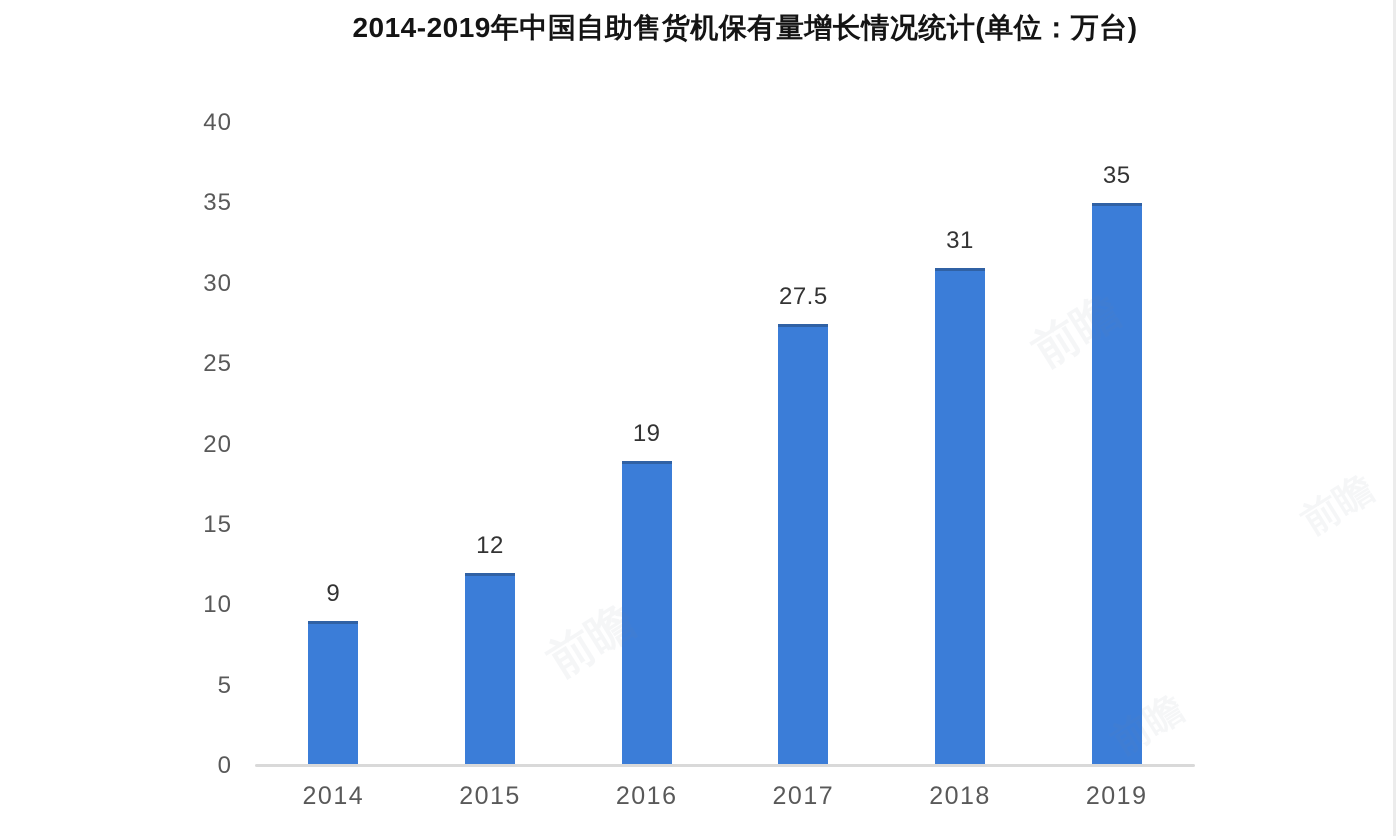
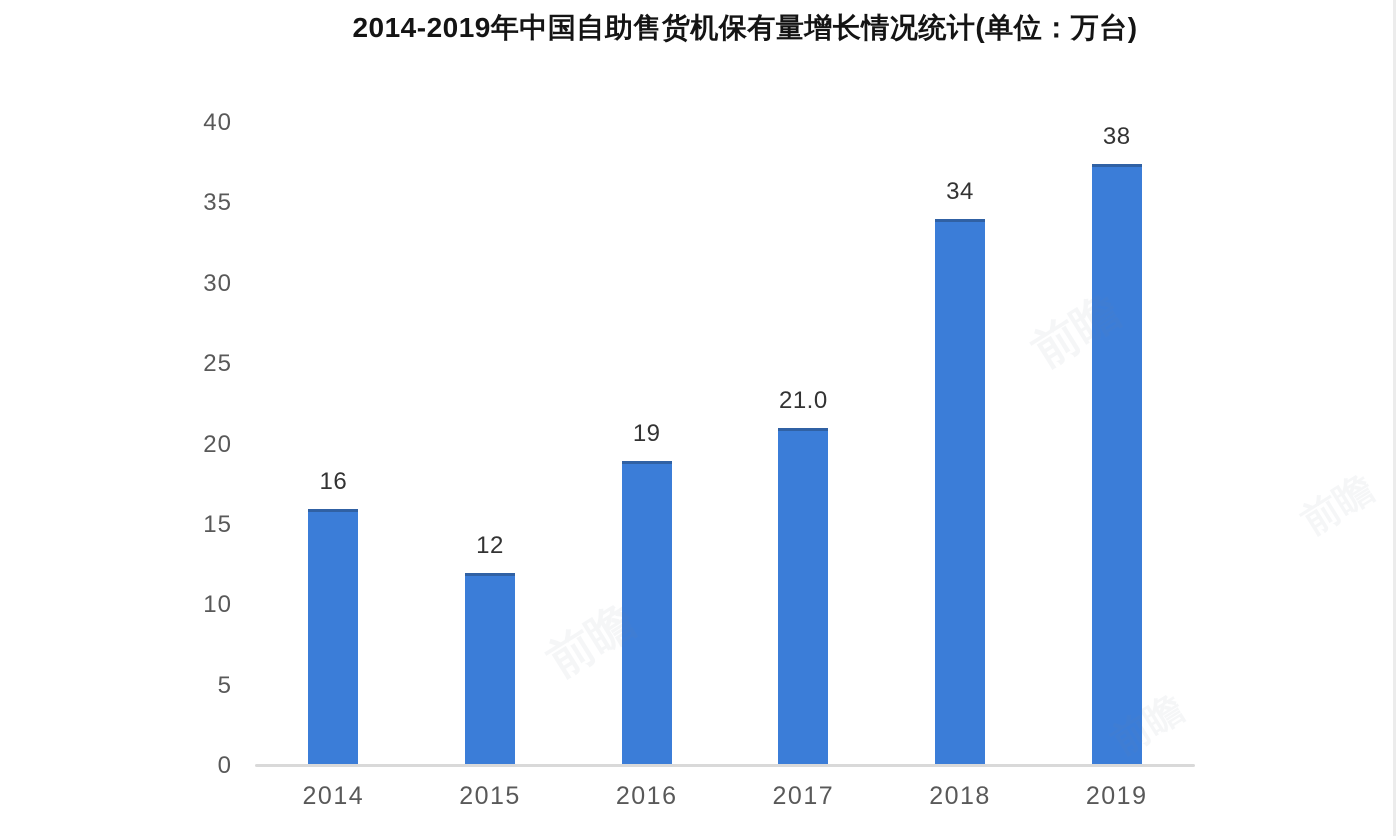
2014: 9 -> 16
2017: 27.5 -> 21.0
2018: 31 -> 34
2019: 35 -> 38
